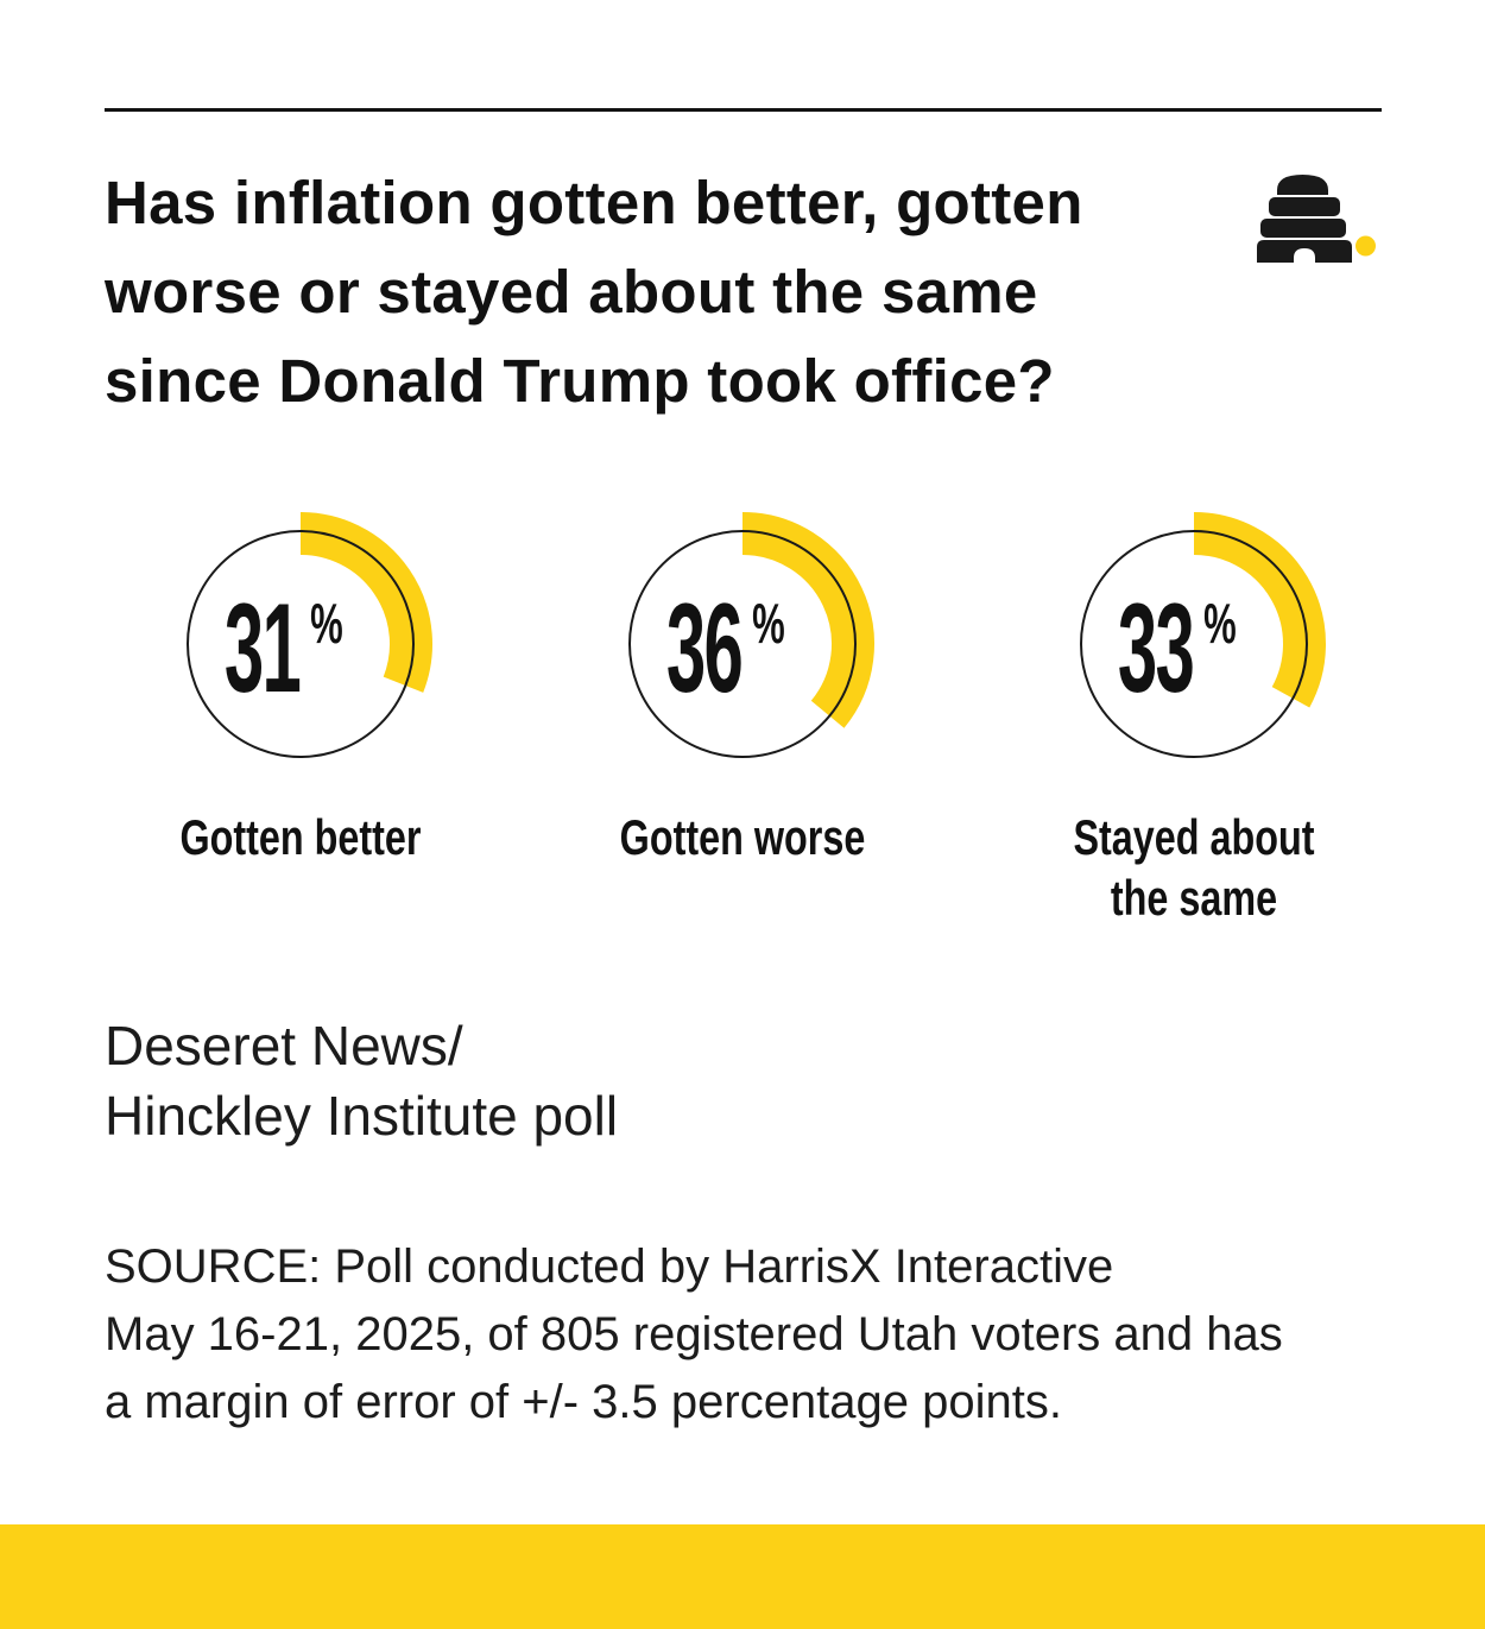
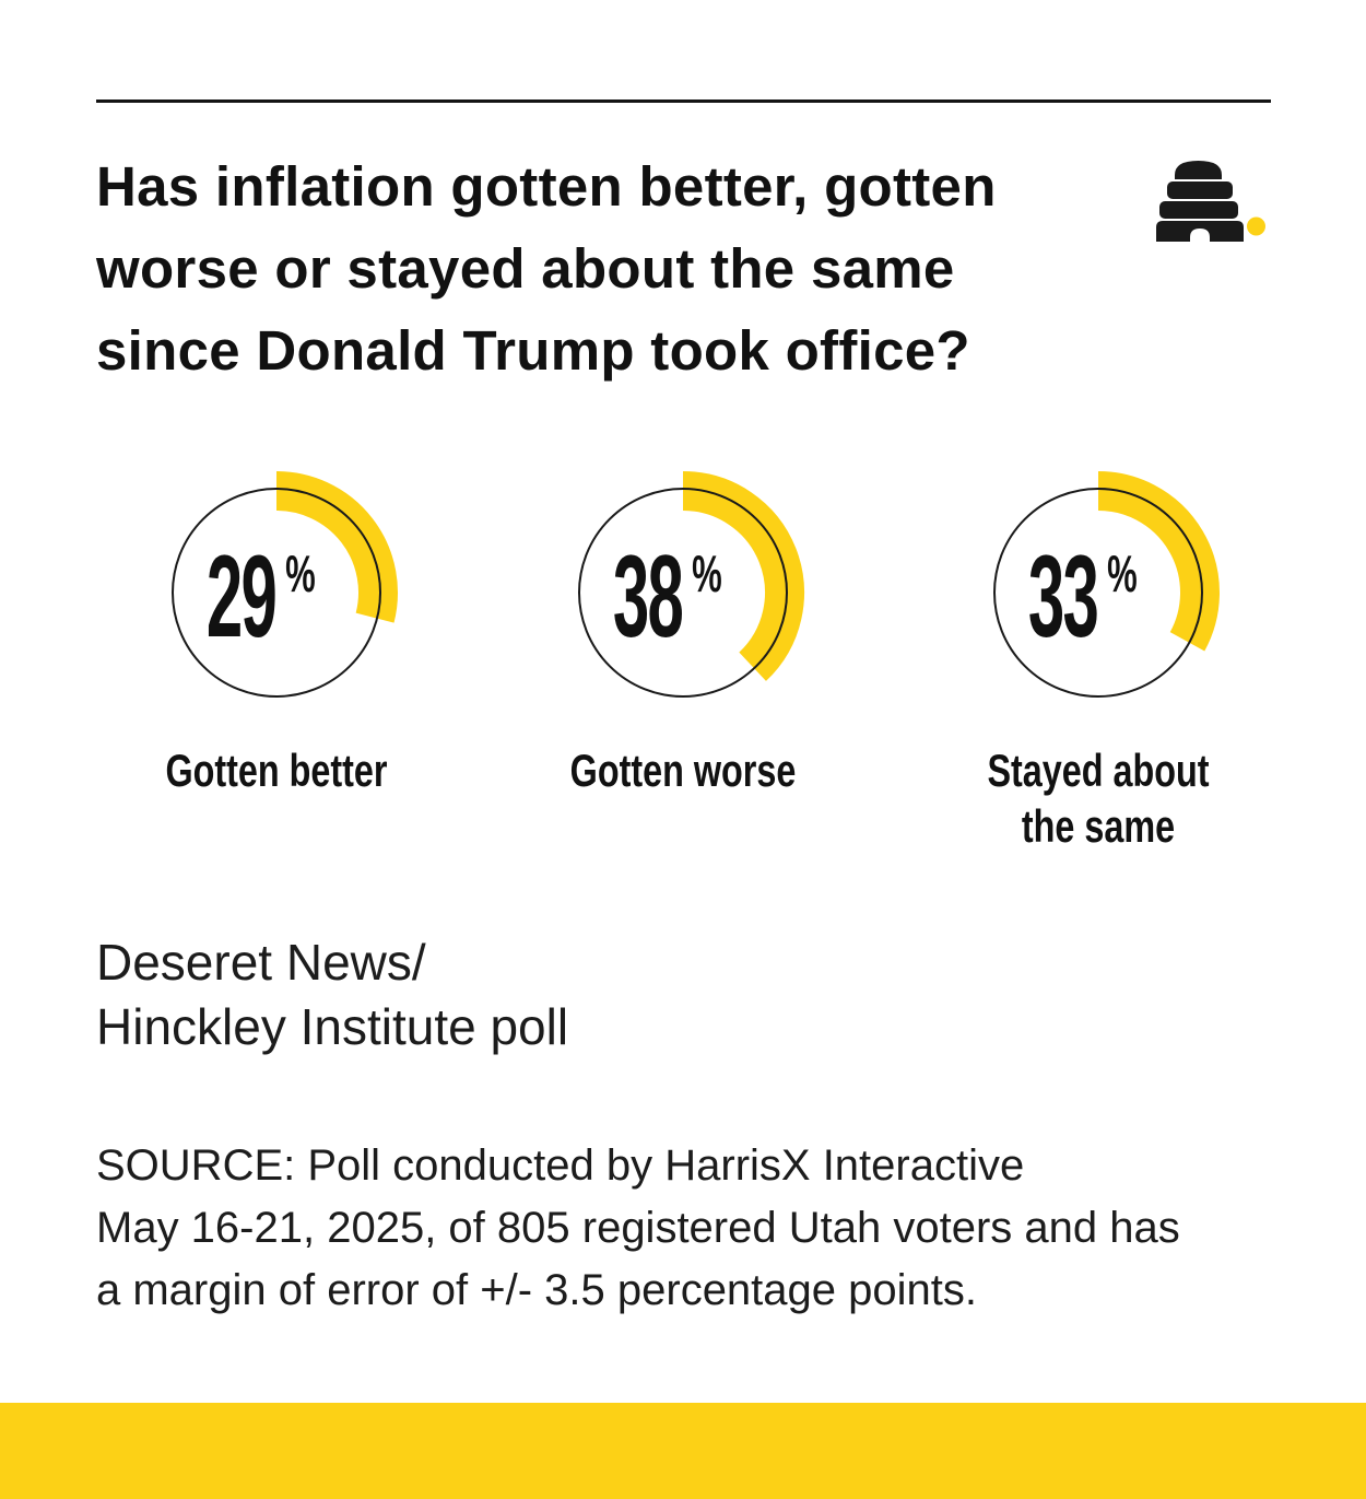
Gotten better: 31 -> 29
Gotten worse: 36 -> 38
